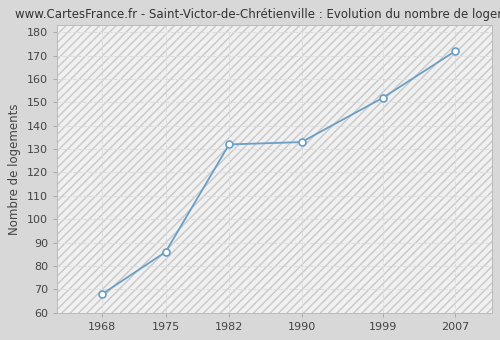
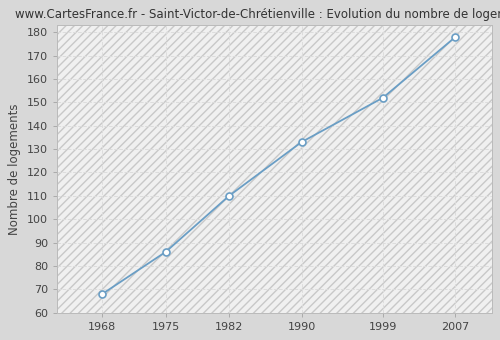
1982: 132 -> 110
2007: 172 -> 178
